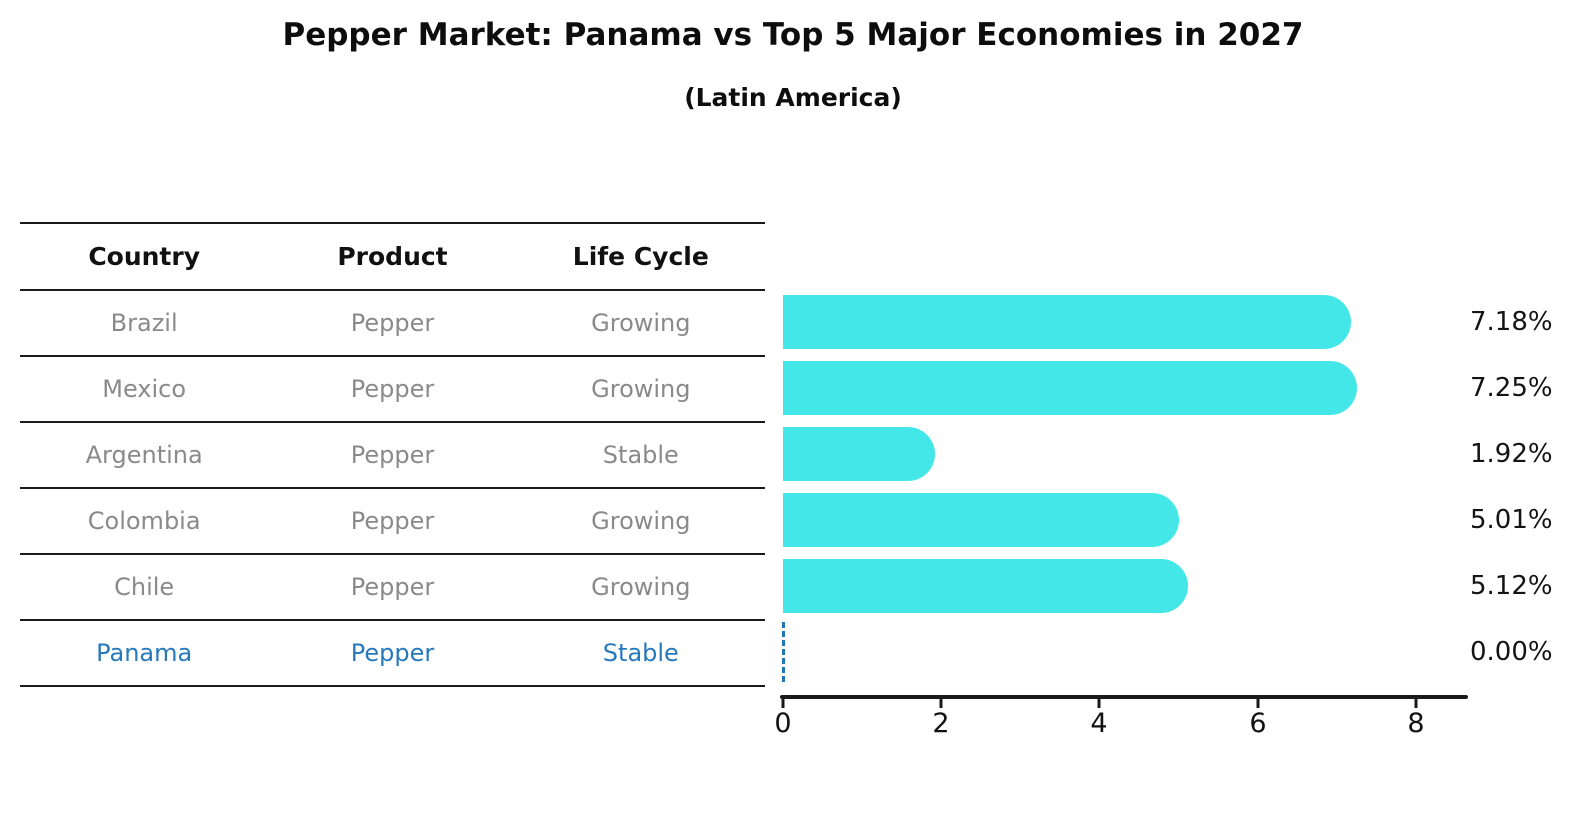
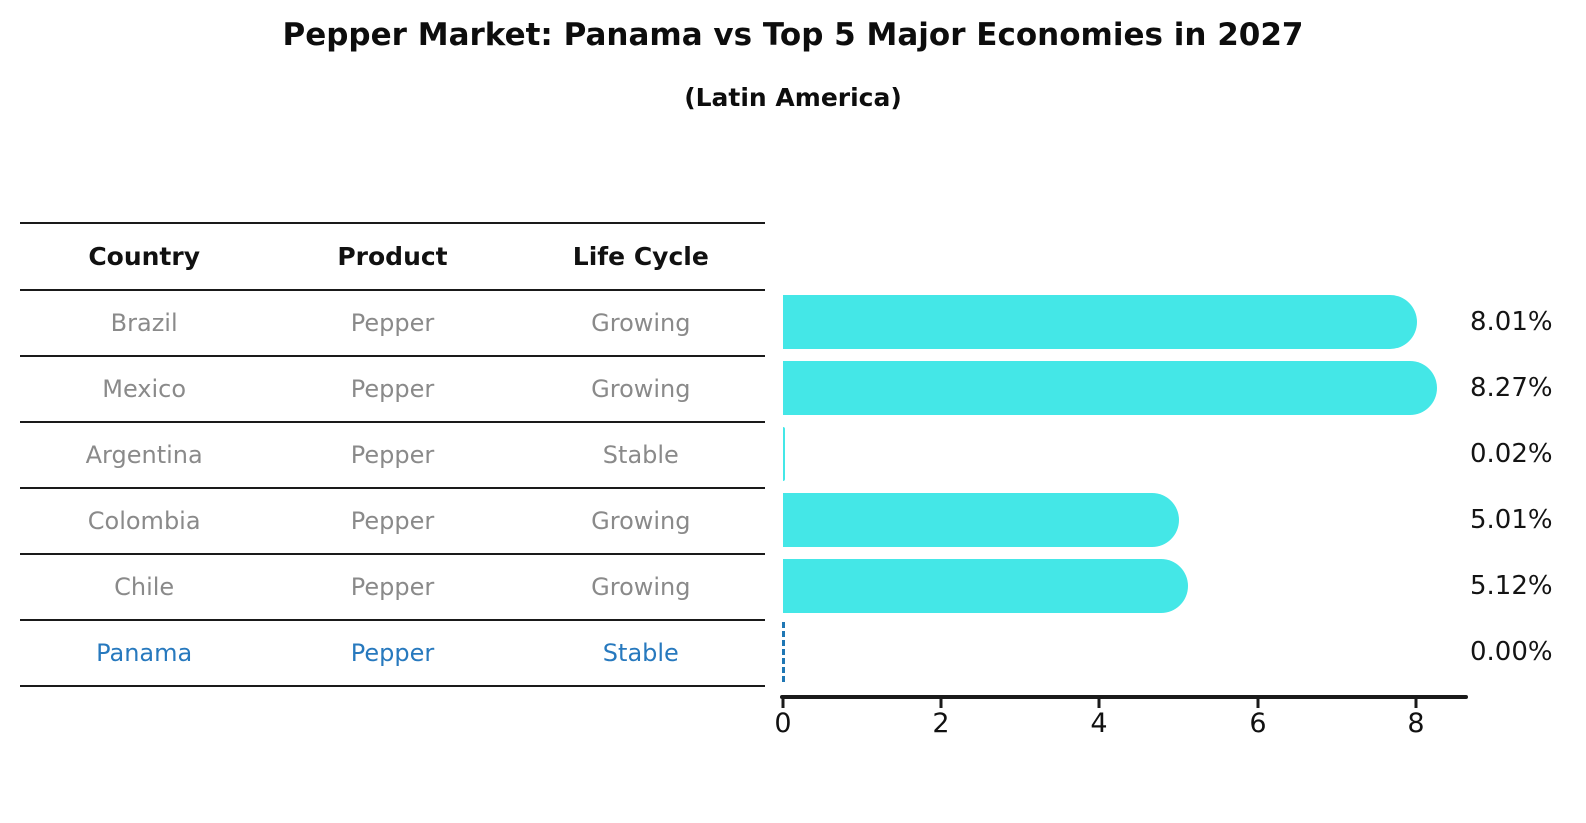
Brazil: 7.18% -> 8.01%
Mexico: 7.25% -> 8.27%
Argentina: 1.92% -> 0.02%
